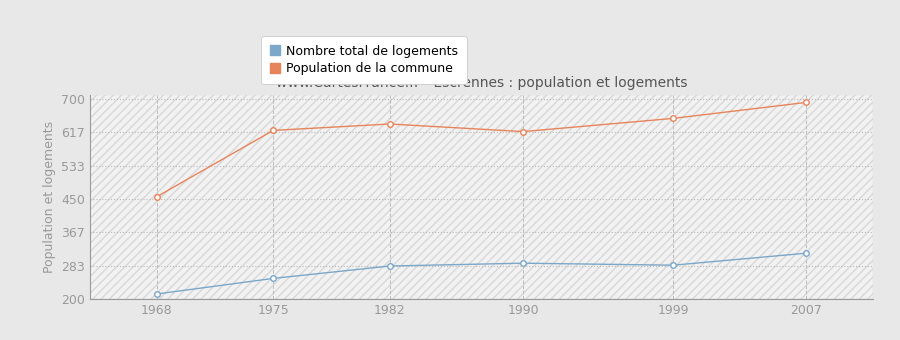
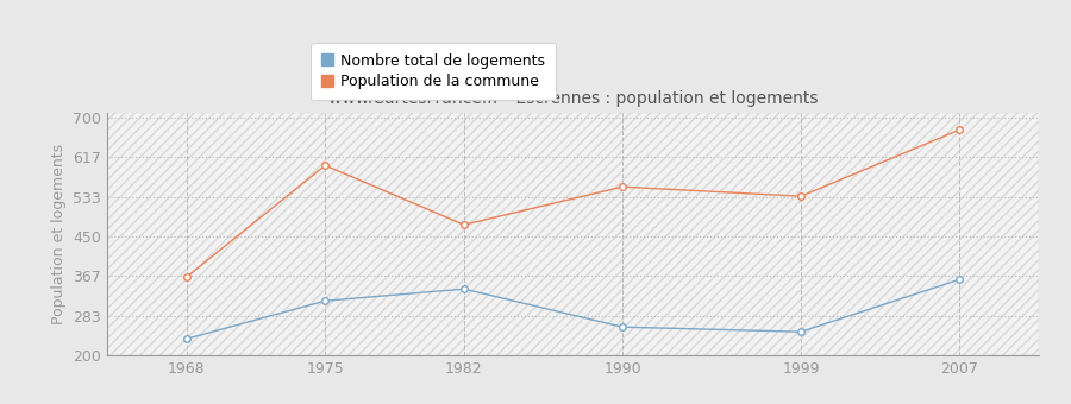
Nombre total de logements/1968: 213 -> 235
Population de la commune/1968: 456 -> 365
Nombre total de logements/1975: 252 -> 315
Population de la commune/1975: 622 -> 600
Nombre total de logements/1982: 283 -> 340
Population de la commune/1982: 638 -> 475
Nombre total de logements/1990: 290 -> 260
Population de la commune/1990: 619 -> 555
Nombre total de logements/1999: 285 -> 250
Population de la commune/1999: 652 -> 535
Nombre total de logements/2007: 315 -> 360
Population de la commune/2007: 692 -> 675
